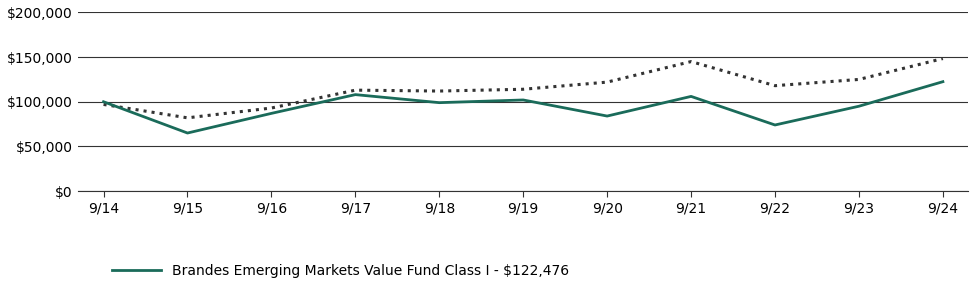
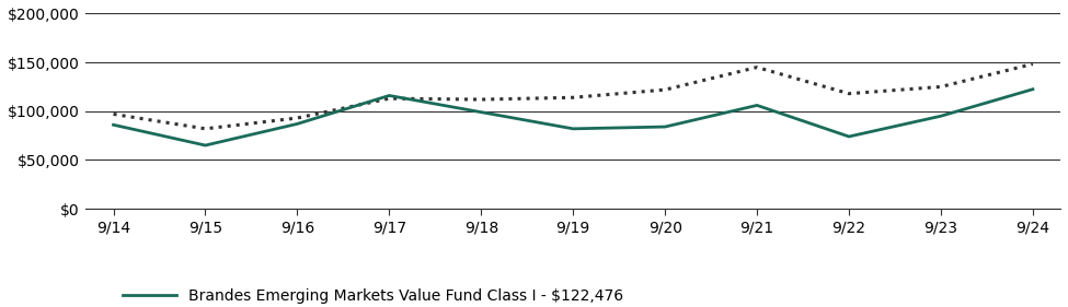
Brandes Emerging Markets Value Fund Class I - $122,476/9/14: $100,000 -> $86,000
Brandes Emerging Markets Value Fund Class I - $122,476/9/17: $108,000 -> $116,000
Brandes Emerging Markets Value Fund Class I - $122,476/9/19: $102,000 -> $82,000
